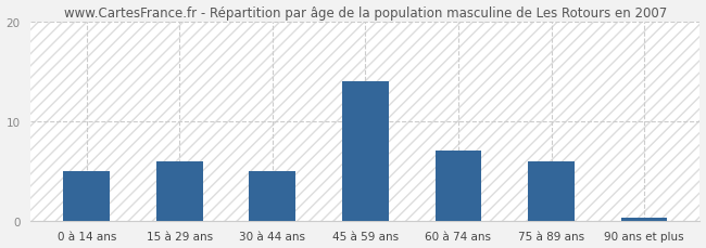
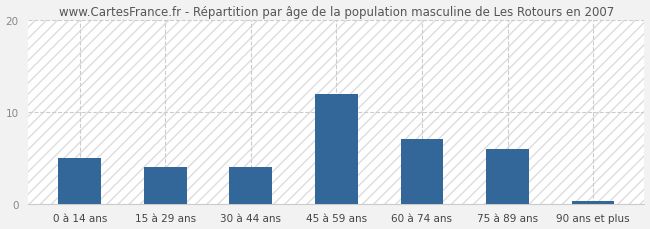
15 à 29 ans: 6.0 -> 4.0
30 à 44 ans: 5.0 -> 4.0
45 à 59 ans: 14.0 -> 12.0
